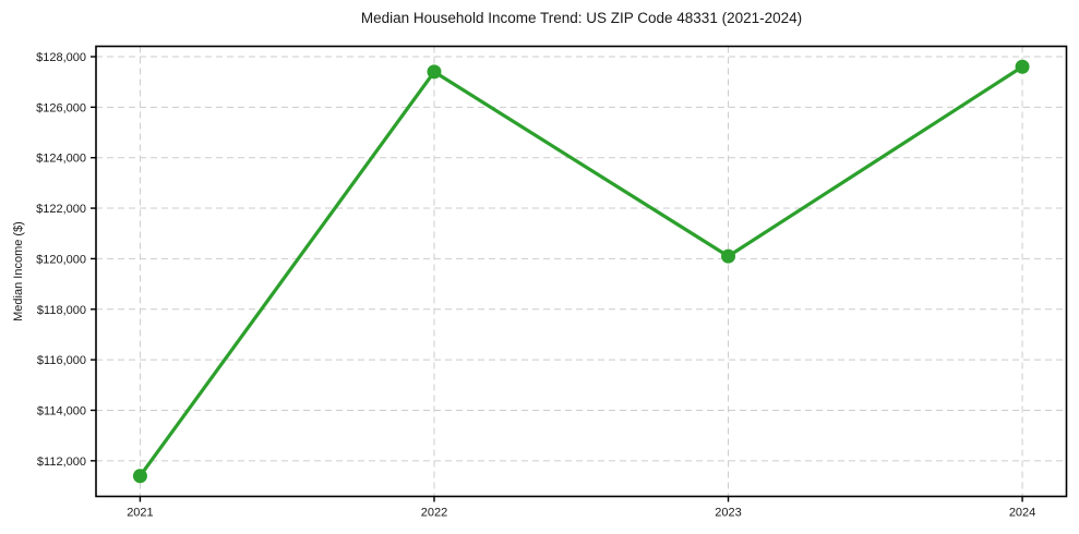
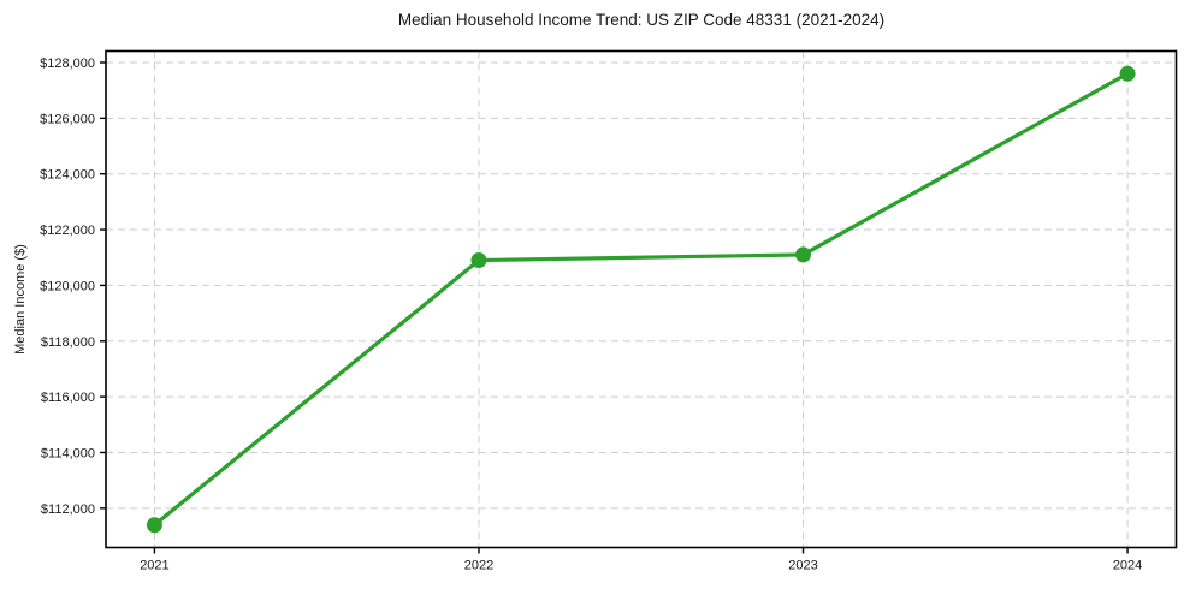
2022: $127400 -> $120900
2023: $120100 -> $121100
